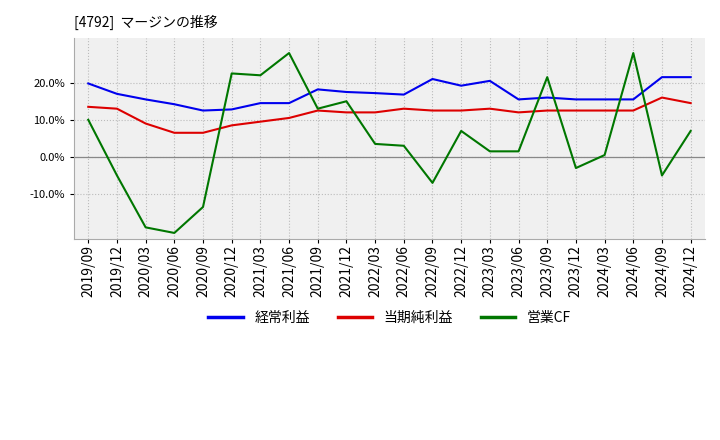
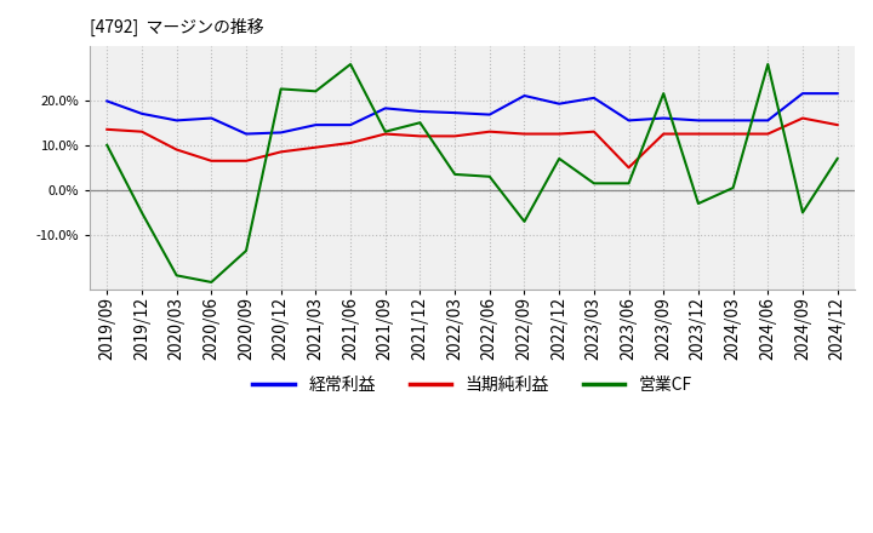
経常利益/2020/06: 14.2% -> 16.0%
当期純利益/2023/06: 12.0% -> 5.0%
